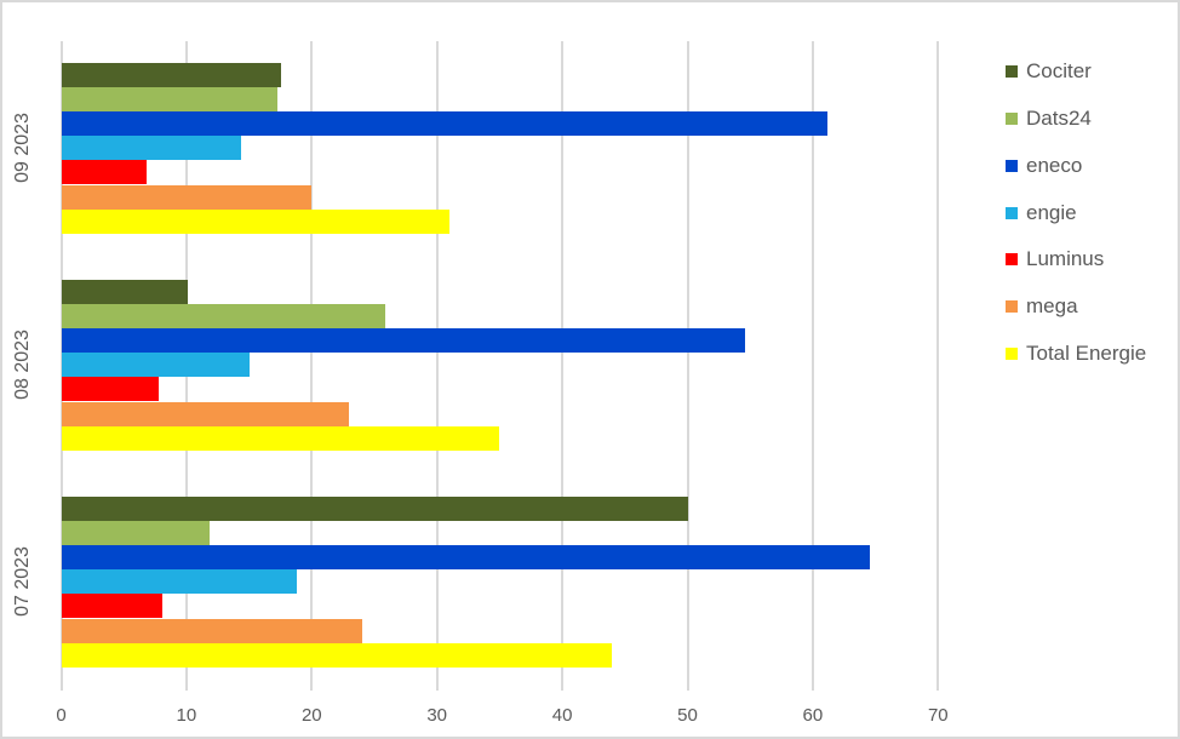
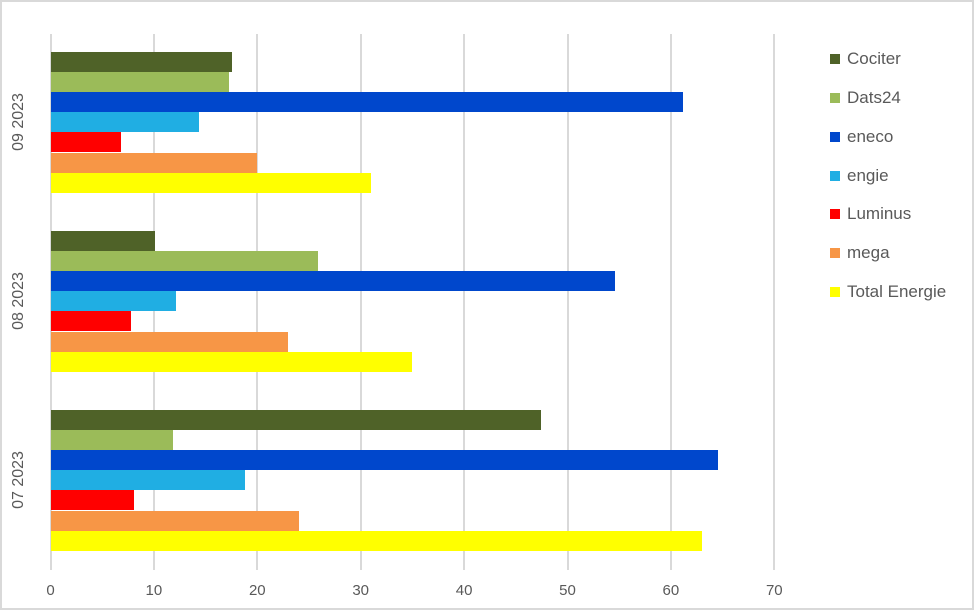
Cociter/07 2023: 50.0 -> 47.4
Total Energie/07 2023: 44 -> 63
engie/08 2023: 15.0 -> 12.1
